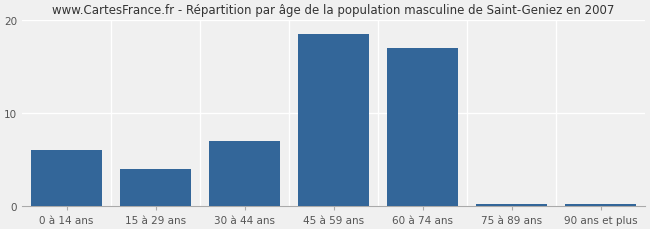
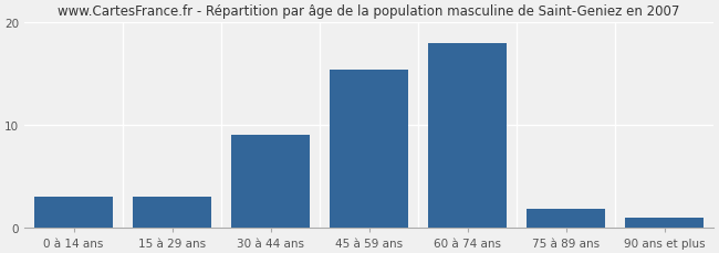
0 à 14 ans: 6.0 -> 3.0
15 à 29 ans: 4.0 -> 3.0
30 à 44 ans: 7.0 -> 9.0
45 à 59 ans: 18.5 -> 15.4
60 à 74 ans: 17.0 -> 18.0
75 à 89 ans: 0.2 -> 1.8
90 ans et plus: 0.2 -> 1.0
